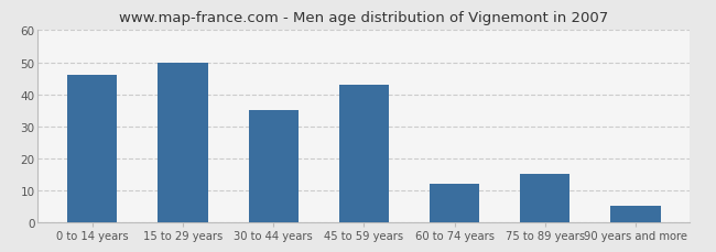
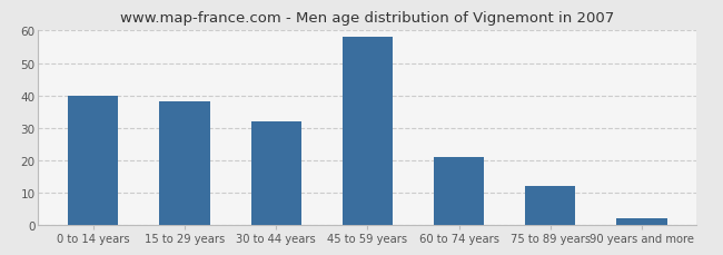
0 to 14 years: 46 -> 40
15 to 29 years: 50 -> 38
30 to 44 years: 35 -> 32
45 to 59 years: 43 -> 58
60 to 74 years: 12 -> 21
75 to 89 years: 15 -> 12
90 years and more: 5 -> 2
